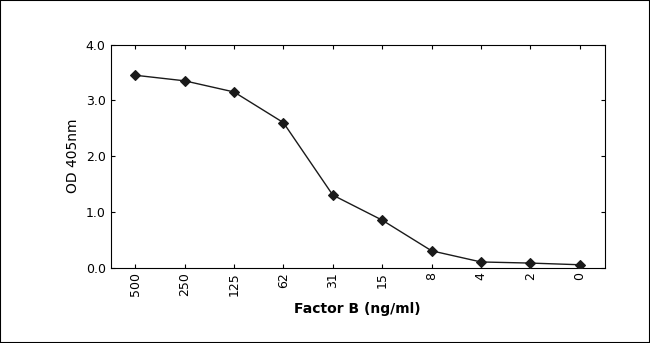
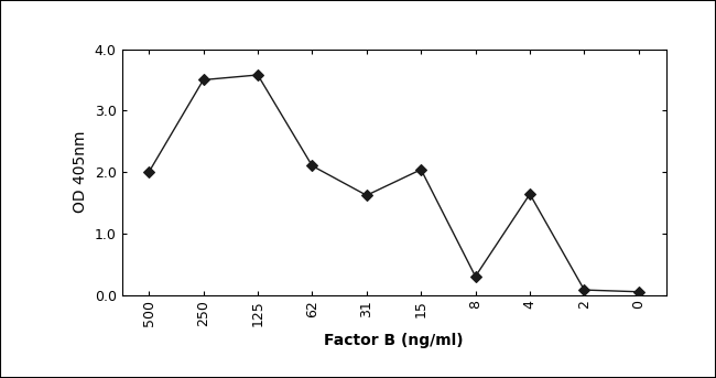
500: 3.45 -> 2.00
250: 3.35 -> 3.50
125: 3.15 -> 3.58
62: 2.60 -> 2.10
31: 1.30 -> 1.62
15: 0.85 -> 2.04
4: 0.10 -> 1.64
